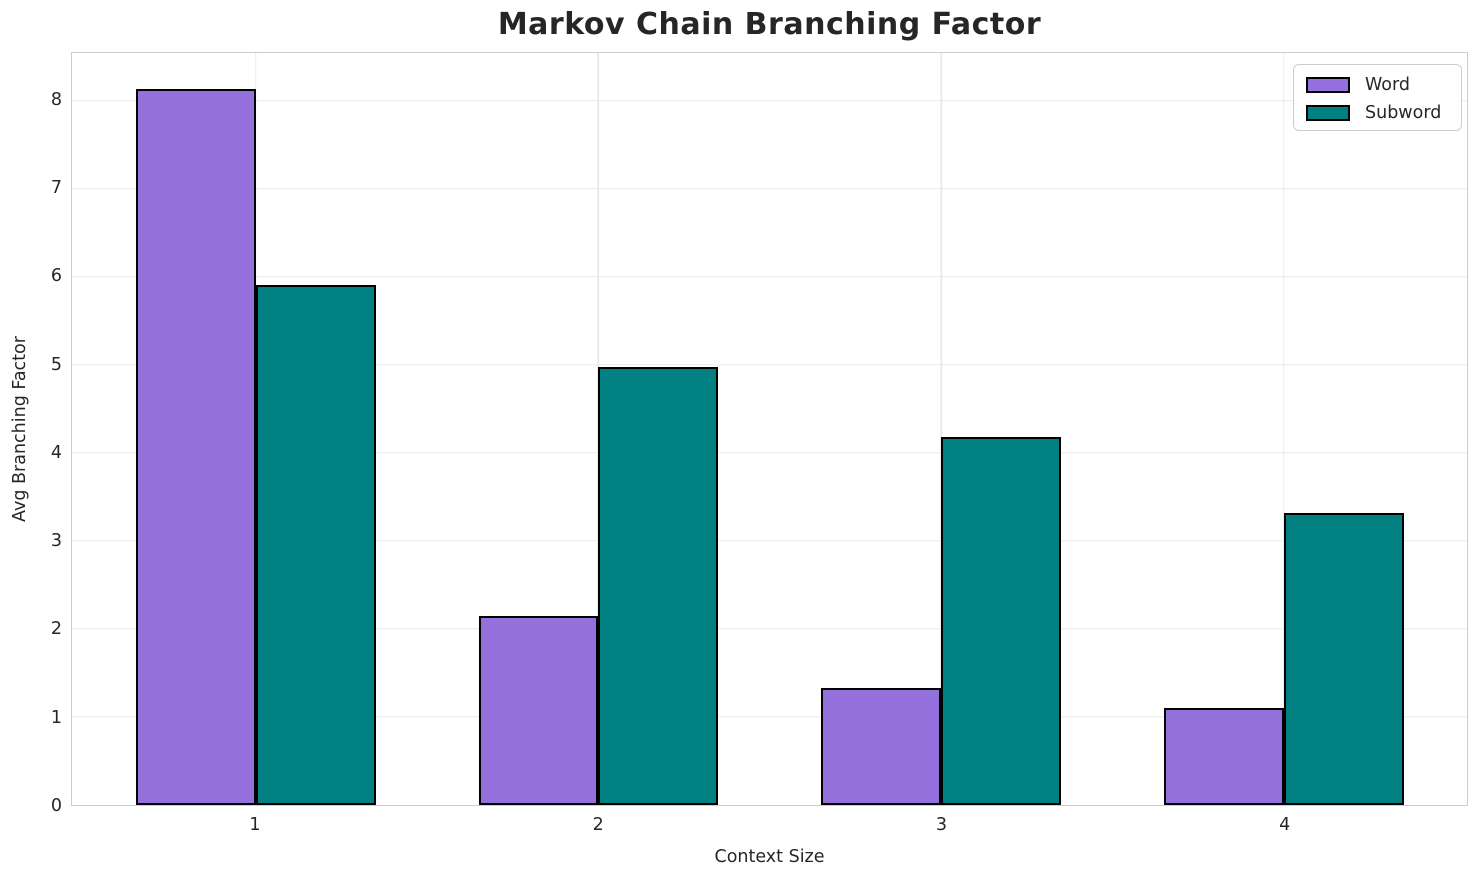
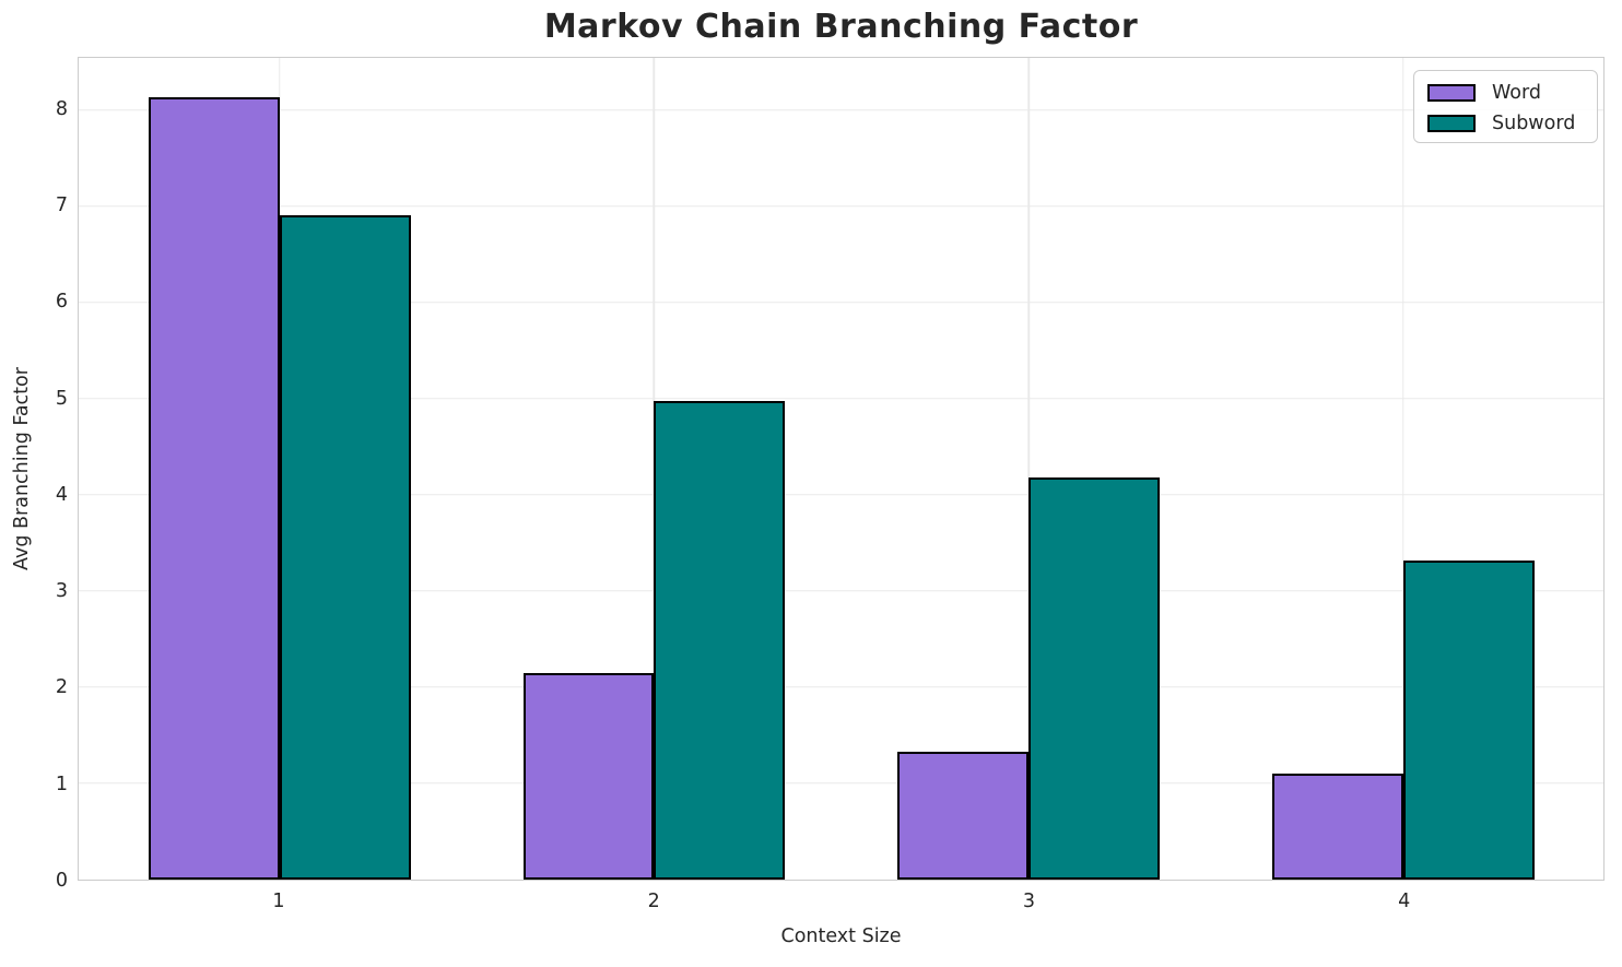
Subword/1: 5.9 -> 6.9
